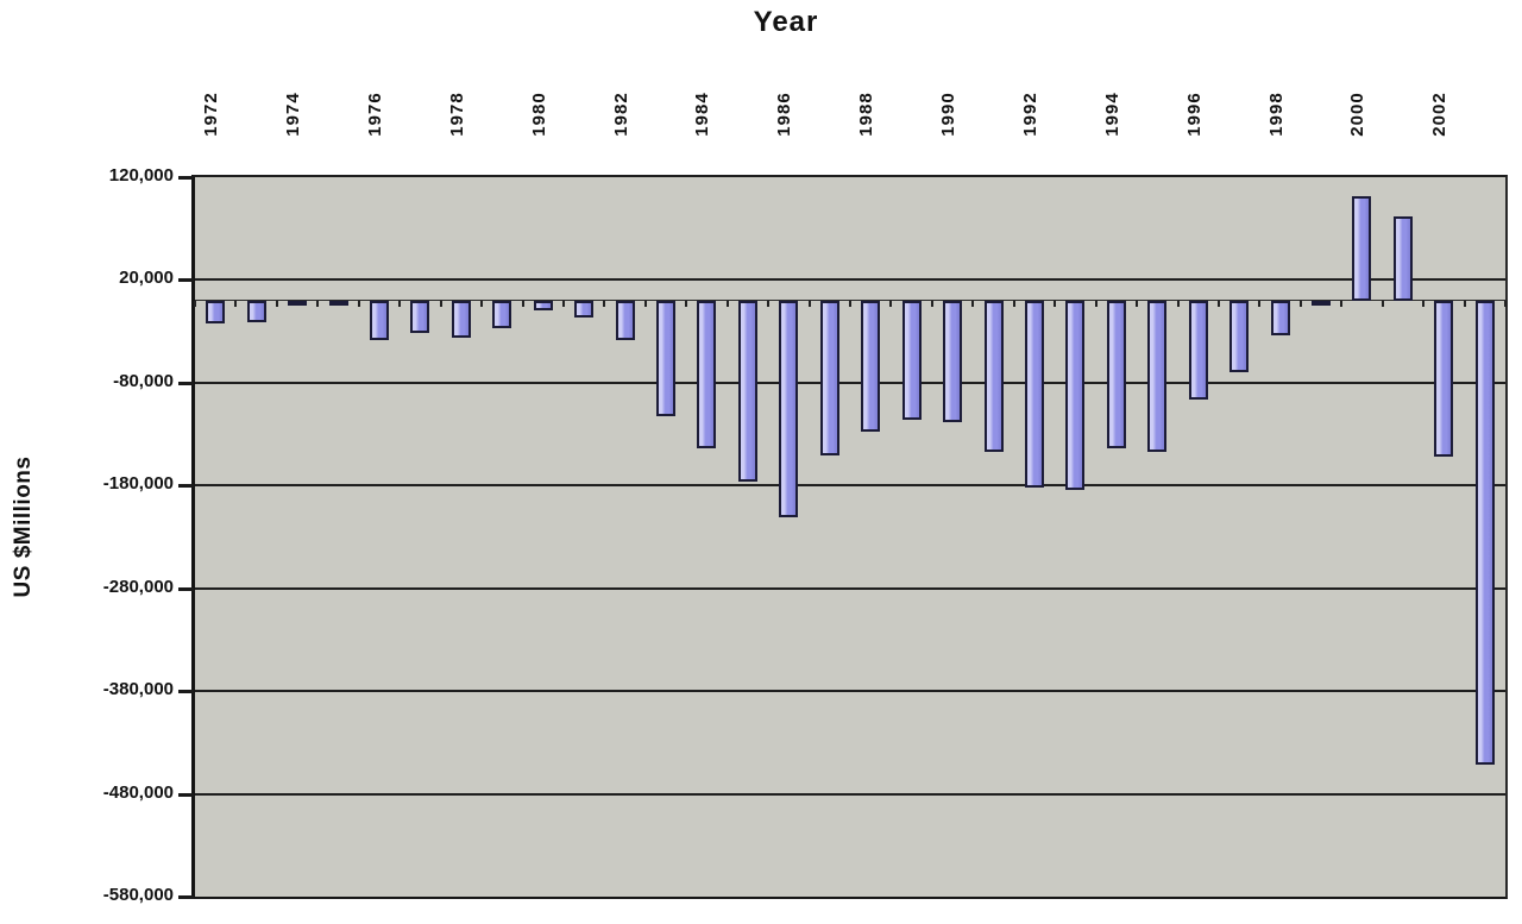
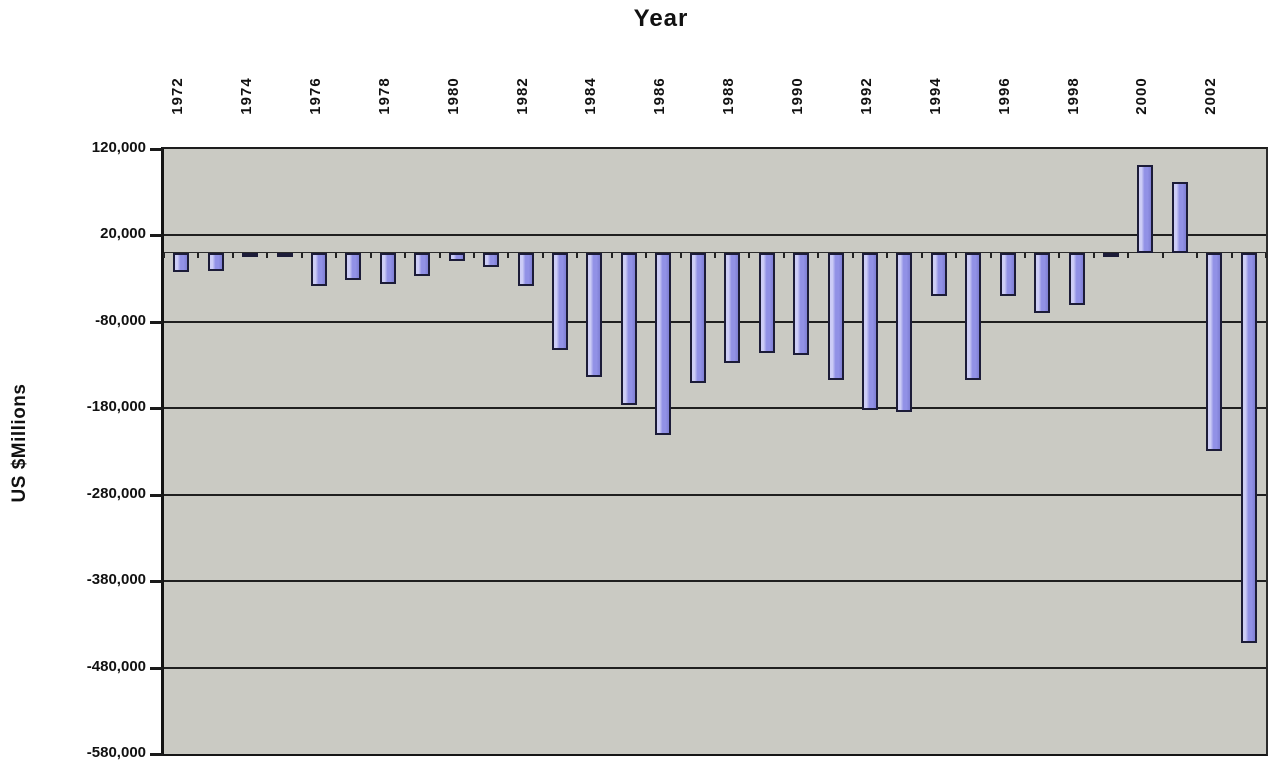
1994: -140000 -> -50000
1996: -100000 -> -50000
1998: -30000 -> -60000
2002: -150000 -> -230000
